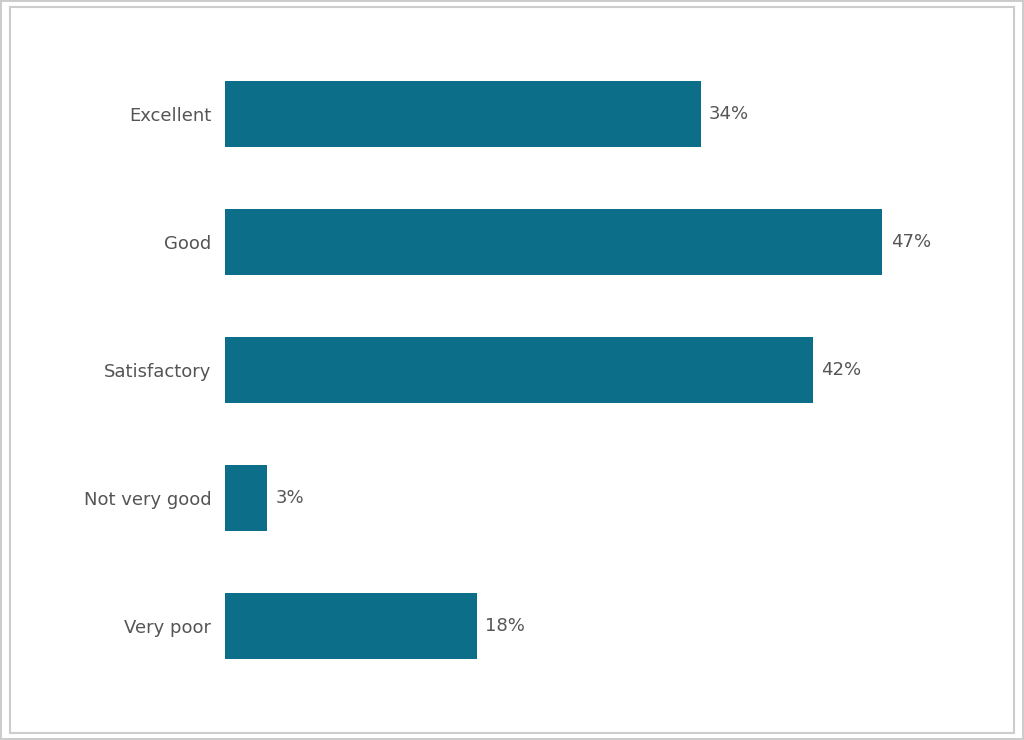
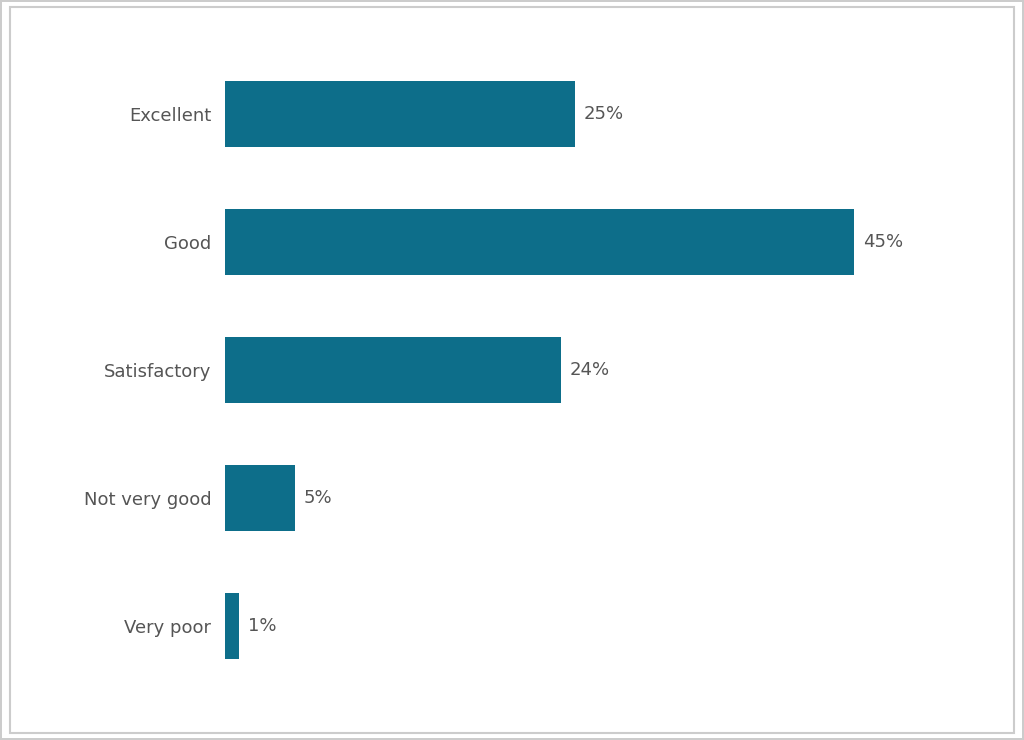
Excellent: 34% -> 25%
Good: 47% -> 45%
Satisfactory: 42% -> 24%
Not very good: 3% -> 5%
Very poor: 18% -> 1%
